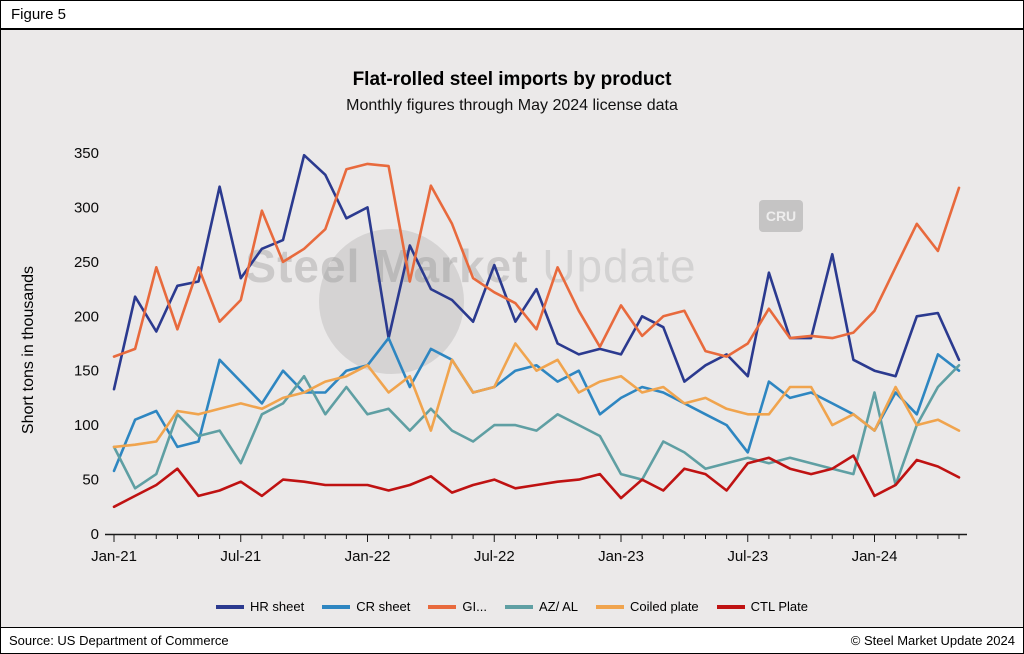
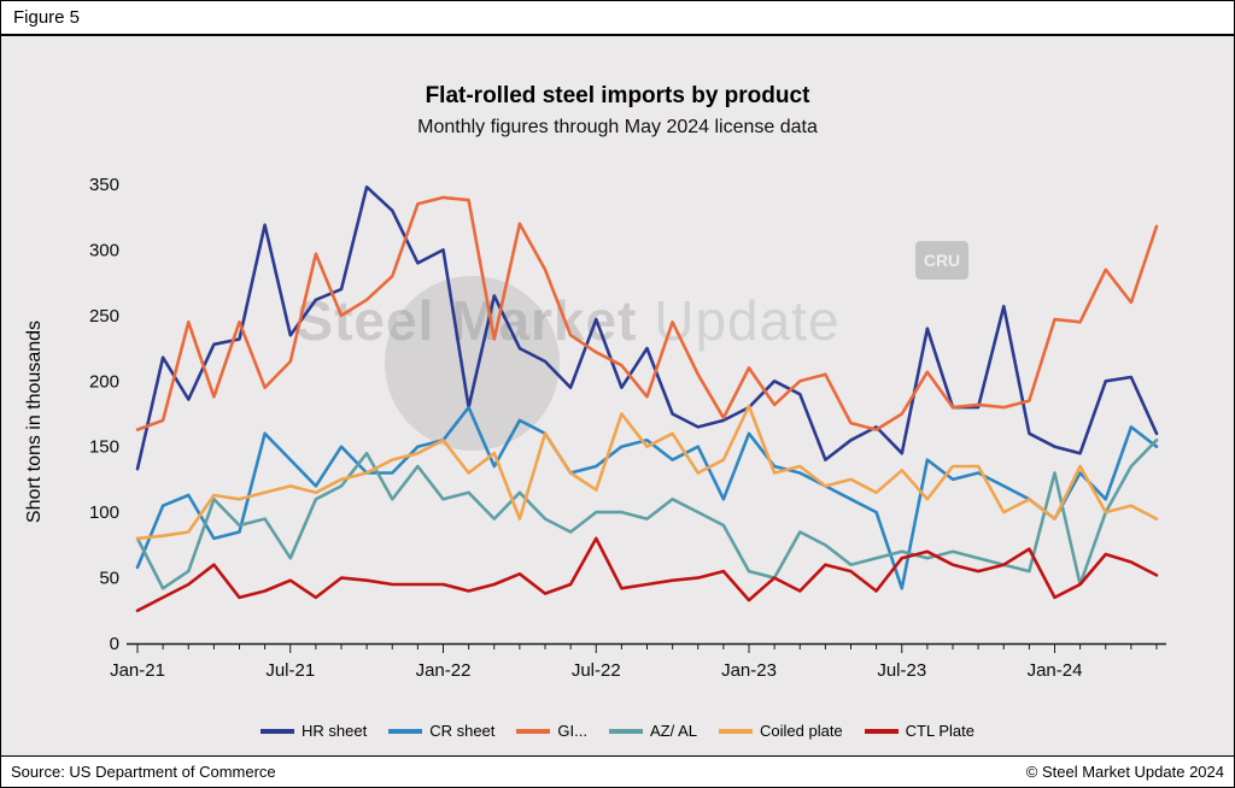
Coiled plate/Jul-22: 135 -> 117
CTL Plate/Jul-22: 50 -> 80
HR sheet/Jan-23: 165 -> 180
CR sheet/Jan-23: 125 -> 160
Coiled plate/Jan-23: 145 -> 181
CR sheet/Jul-23: 75 -> 42
Coiled plate/Jul-23: 110 -> 132
GI.../Jan-24: 205 -> 247
